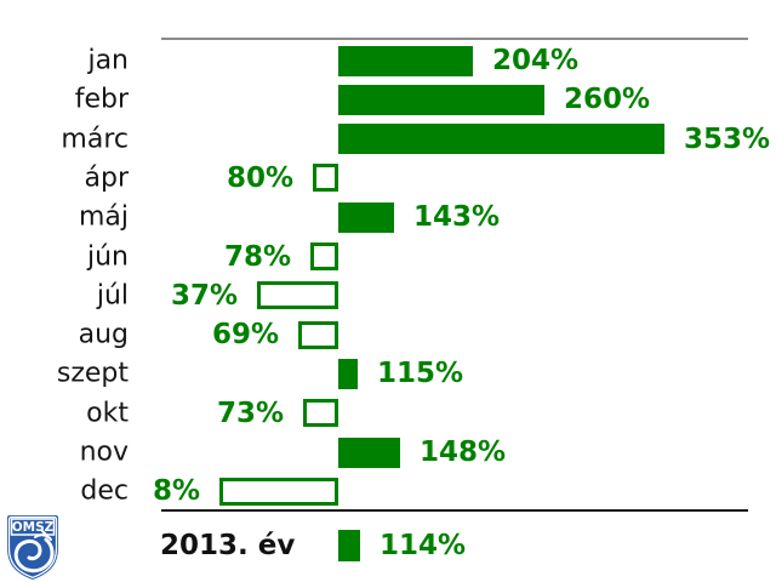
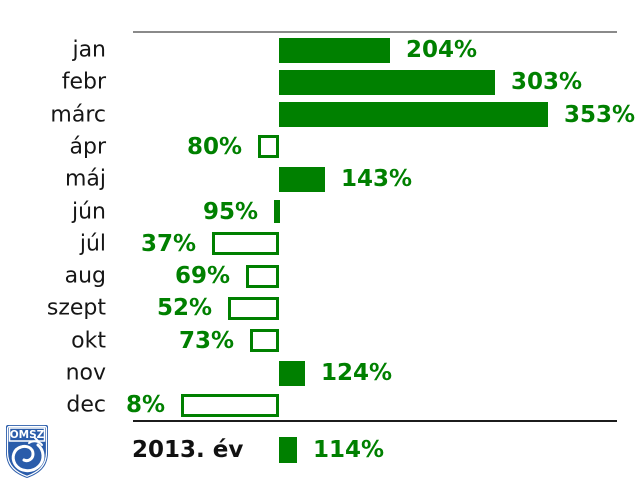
febr: 260% -> 303%
jún: 78% -> 95%
szept: 115% -> 52%
nov: 148% -> 124%
